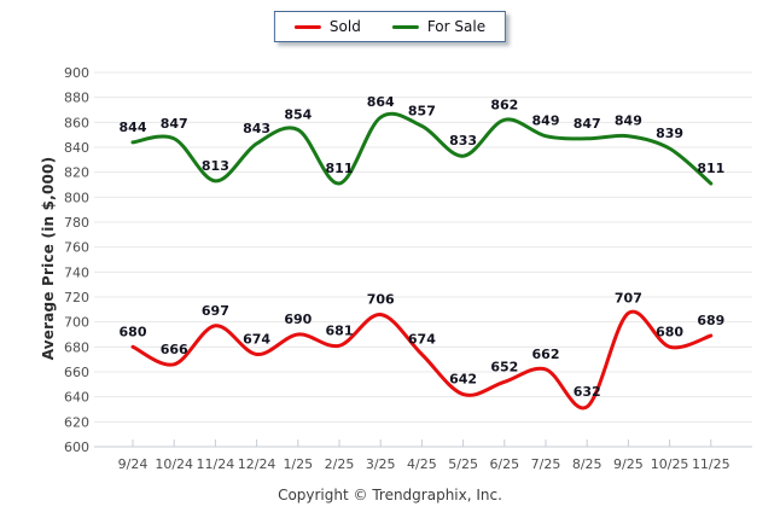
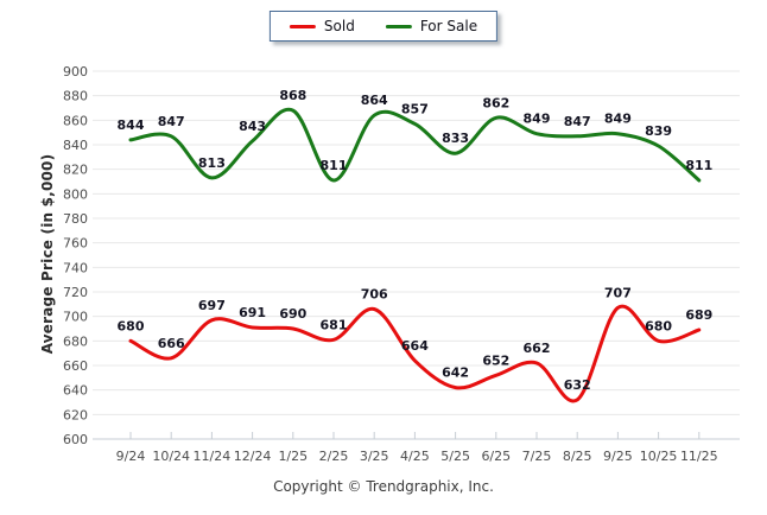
Sold/12/24: 674 -> 691
For Sale/1/25: 854 -> 868
Sold/4/25: 674 -> 664
